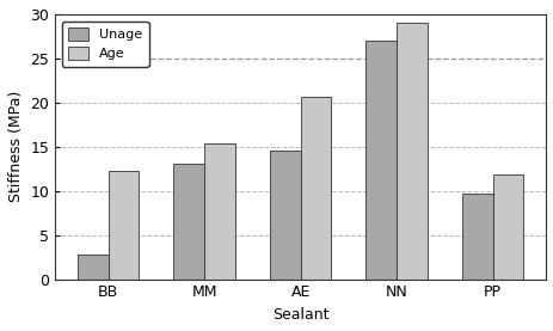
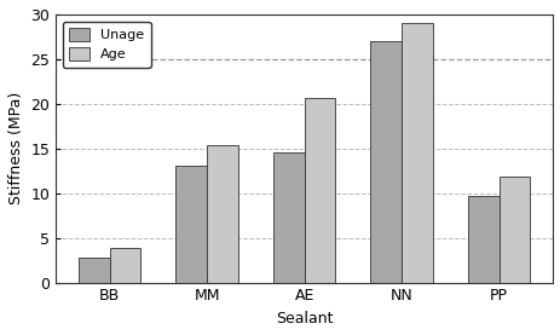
Age/BB: 12.2 -> 3.9
